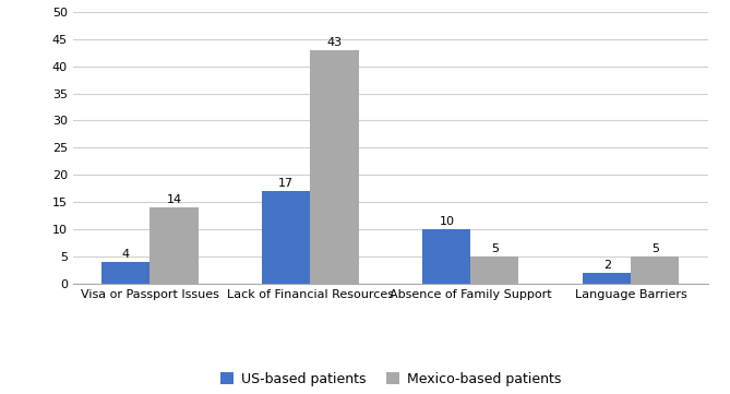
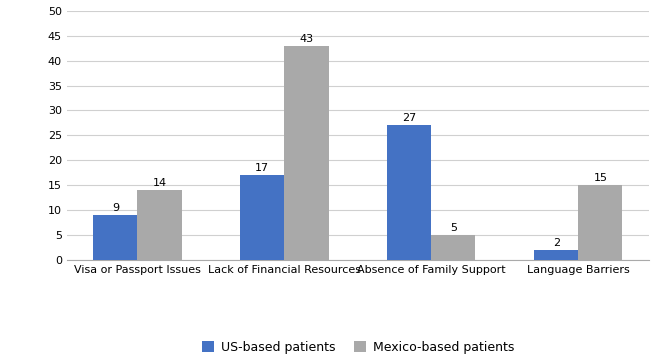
US-based patients/Visa or Passport Issues: 4 -> 9
US-based patients/Absence of Family Support: 10 -> 27
Mexico-based patients/Language Barriers: 5 -> 15
